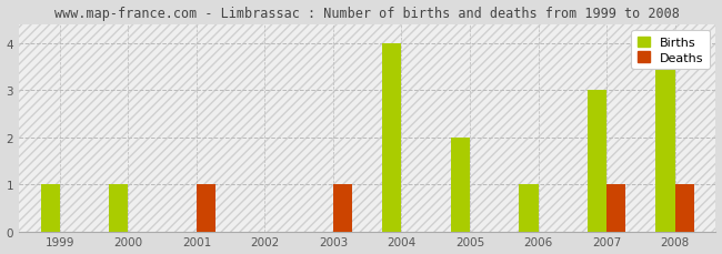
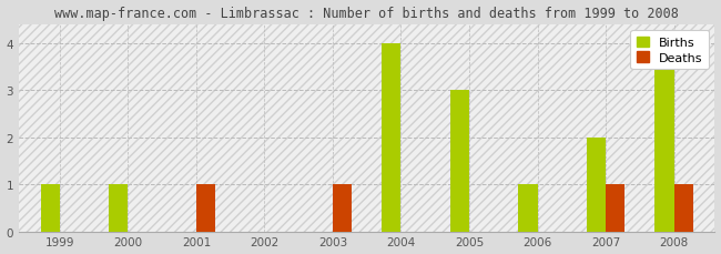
Births/2005: 2 -> 3
Births/2007: 3 -> 2
